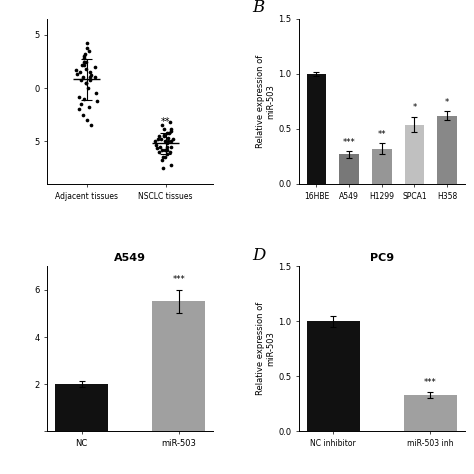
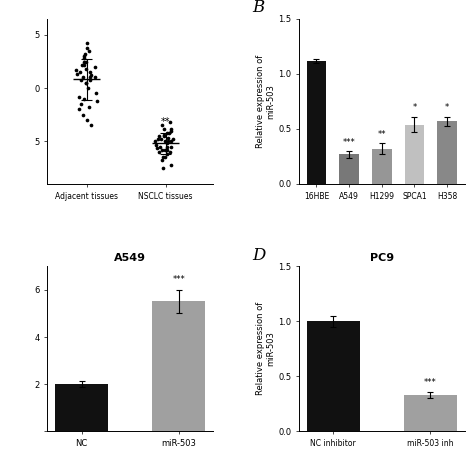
16HBE: 1.00 -> 1.12
H358: 0.62 -> 0.57
